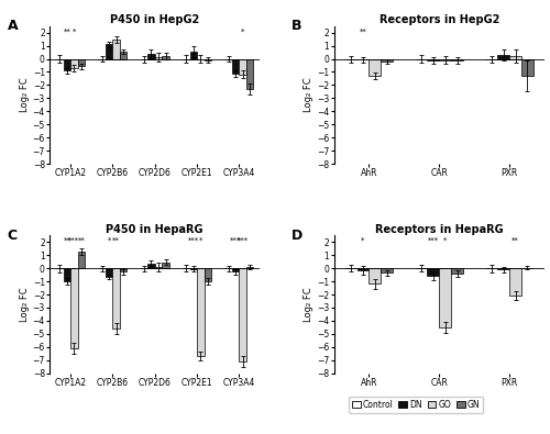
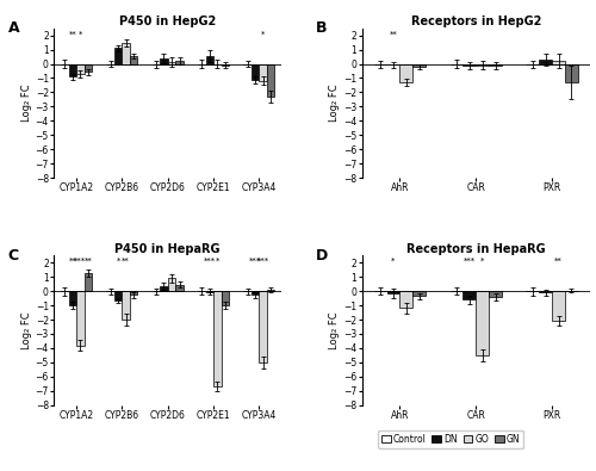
P450 in HepaRG/GO/CYP1A2: -6.1 -> -3.8
P450 in HepaRG/GO/CYP2B6: -4.6 -> -2.0
P450 in HepaRG/GO/CYP2D6: 0.1 -> 0.9
P450 in HepaRG/GO/CYP3A4: -7.1 -> -5.0
